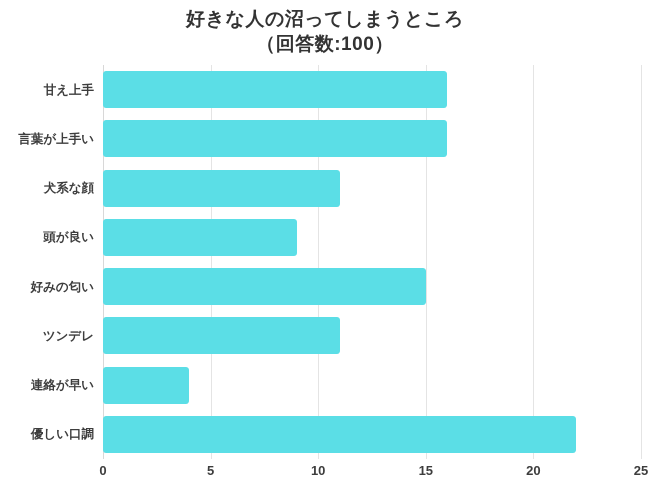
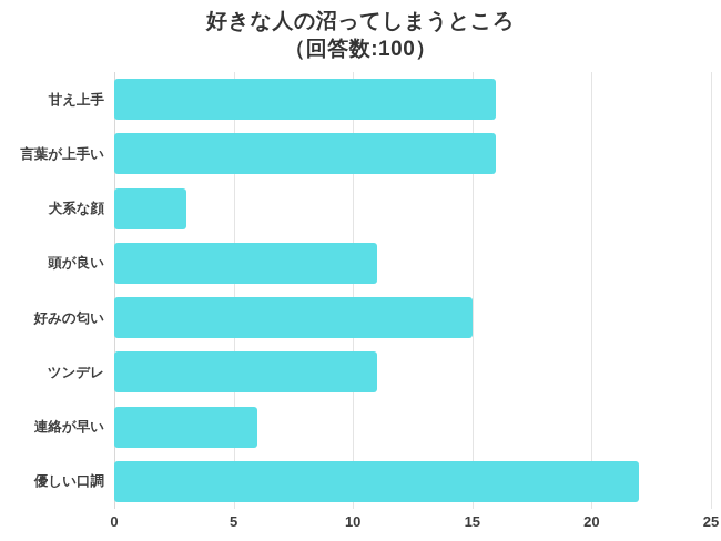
犬系な顔: 11 -> 3
頭が良い: 9 -> 11
連絡が早い: 4 -> 6
